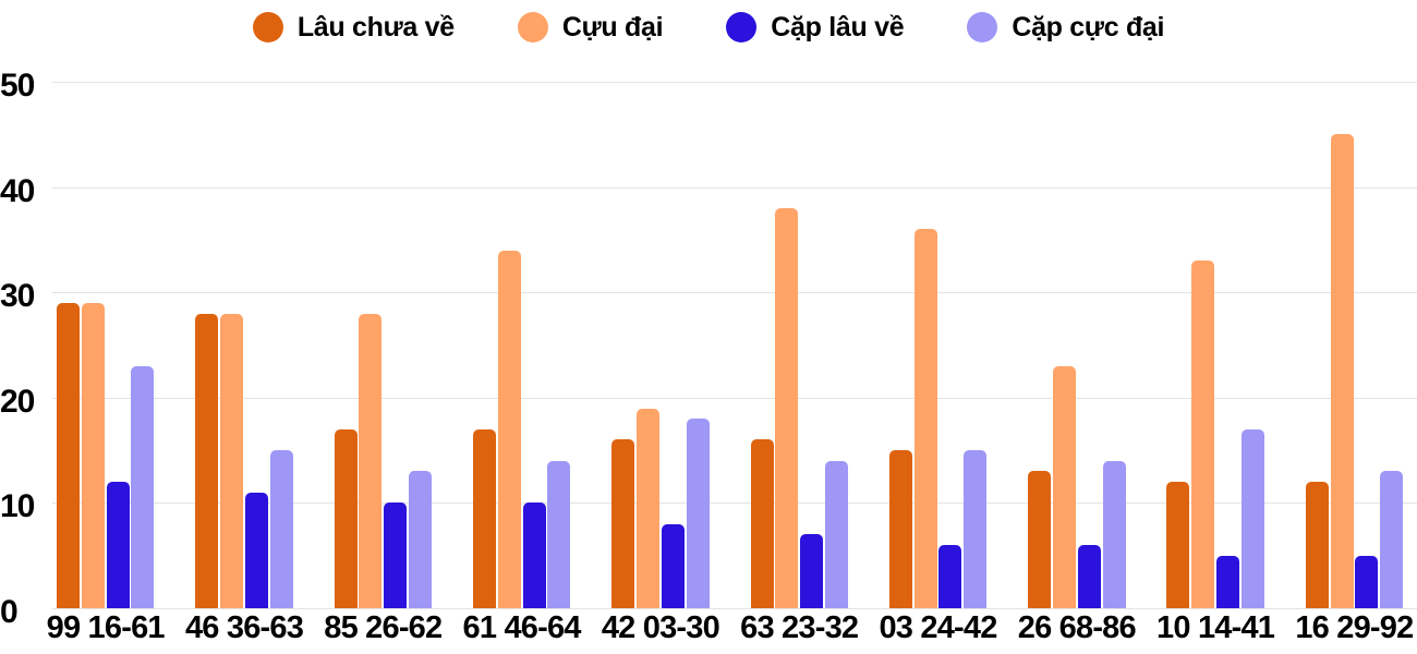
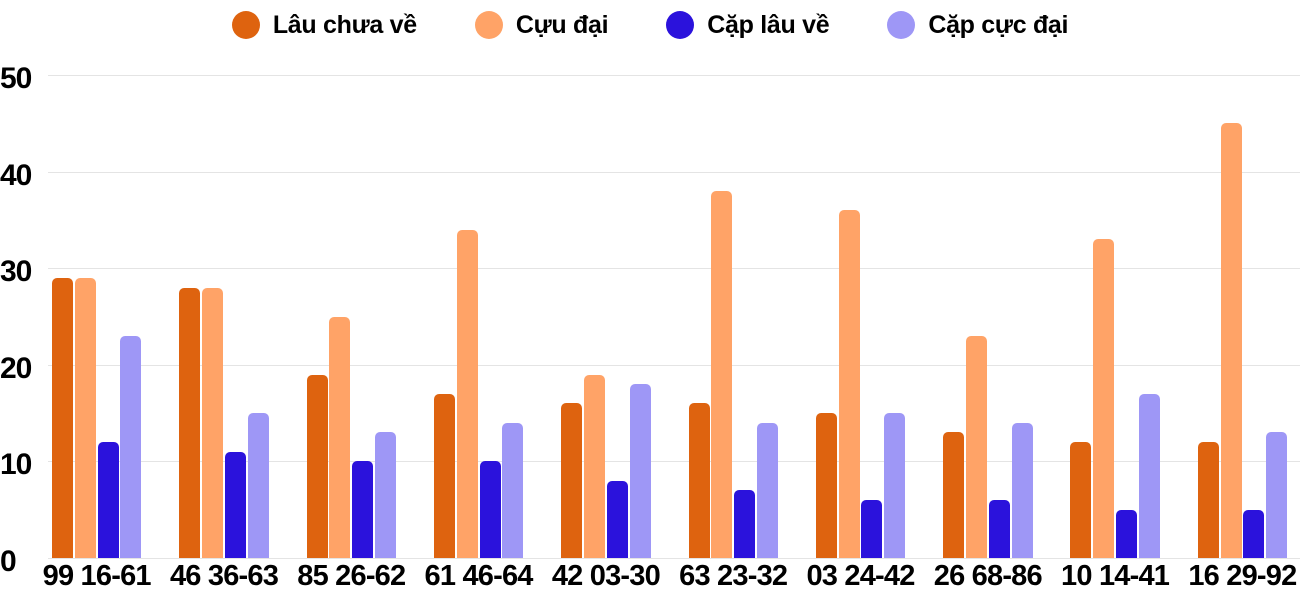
Lâu chưa về/85 26-62: 17 -> 19
Cựu đại/85 26-62: 28 -> 25
